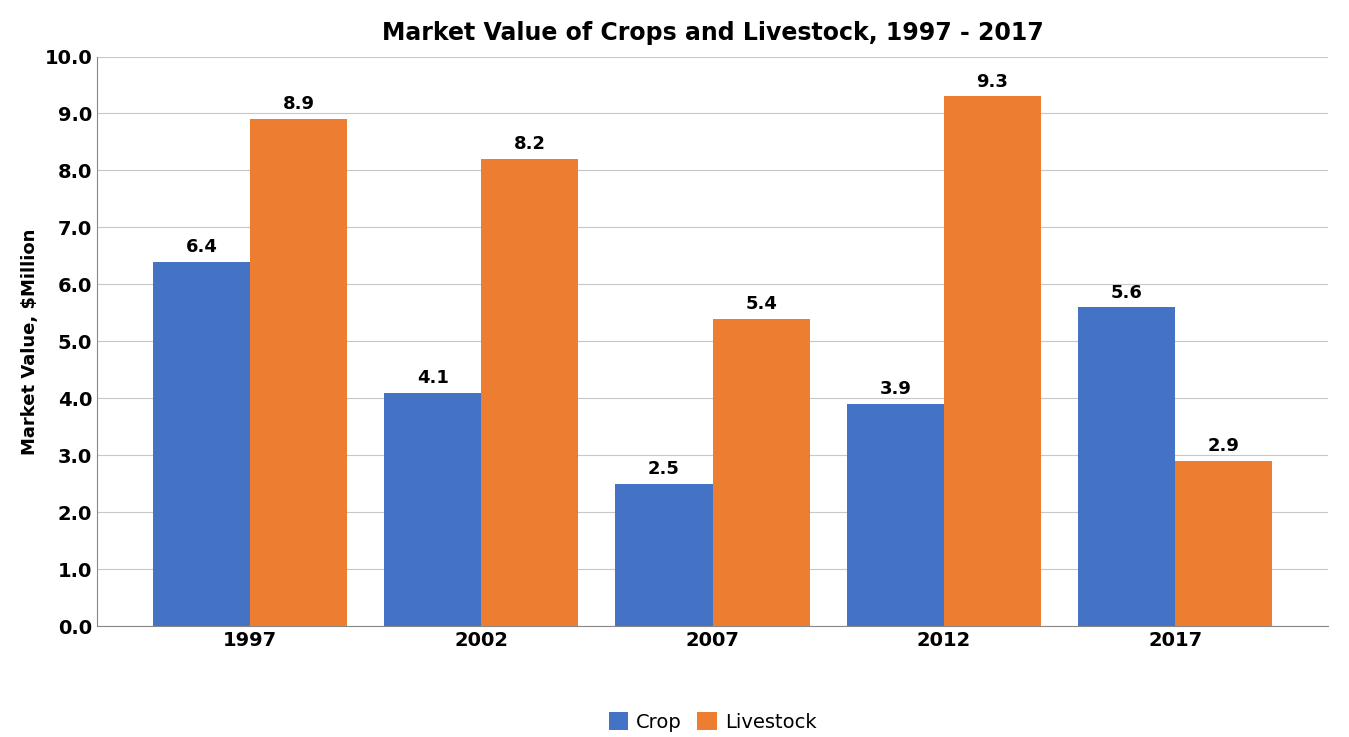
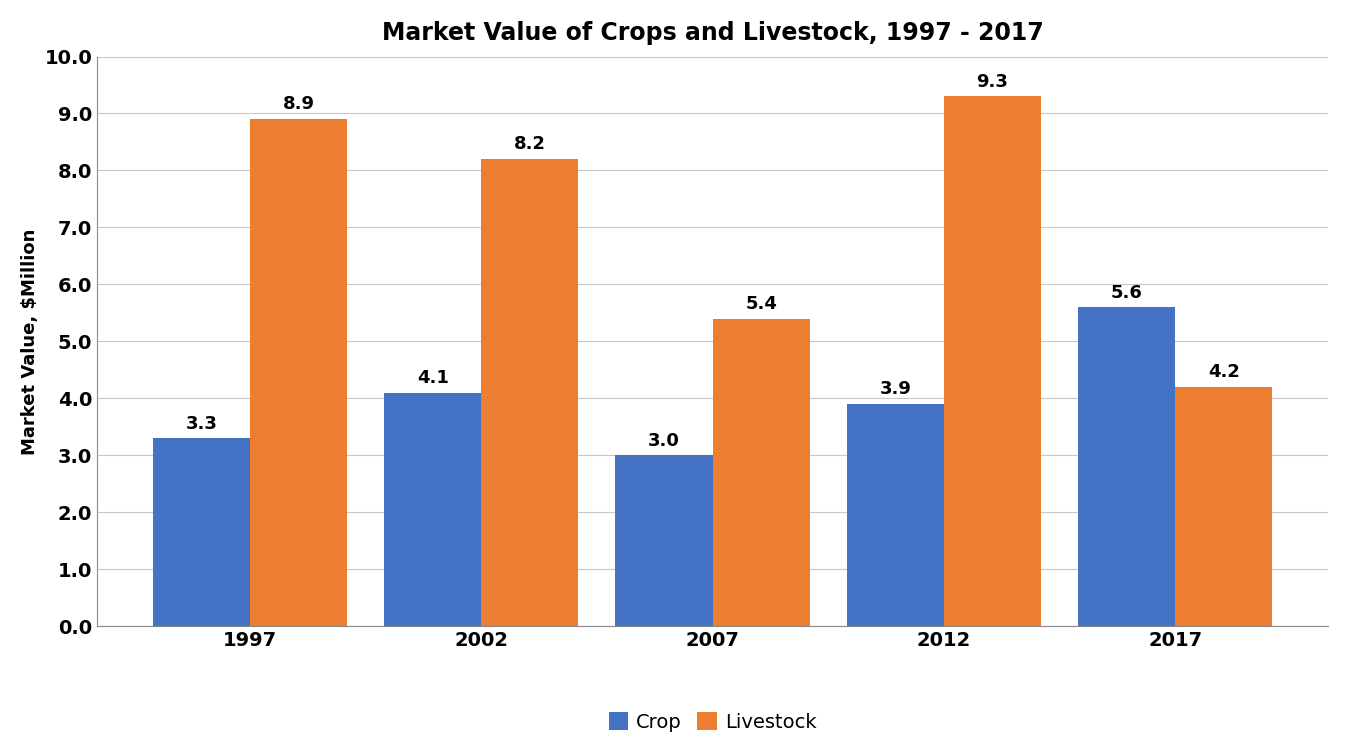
Crop/1997: 6.4 -> 3.3
Crop/2007: 2.5 -> 3.0
Livestock/2017: 2.9 -> 4.2
